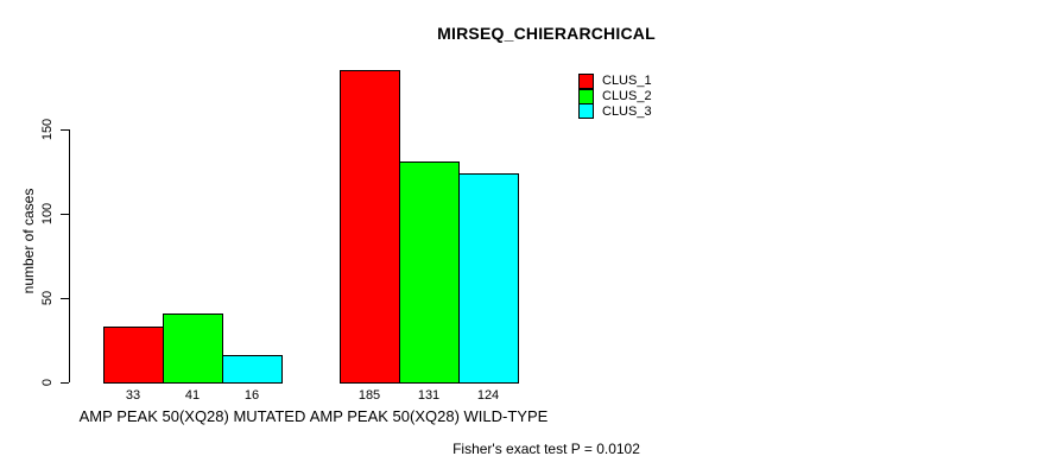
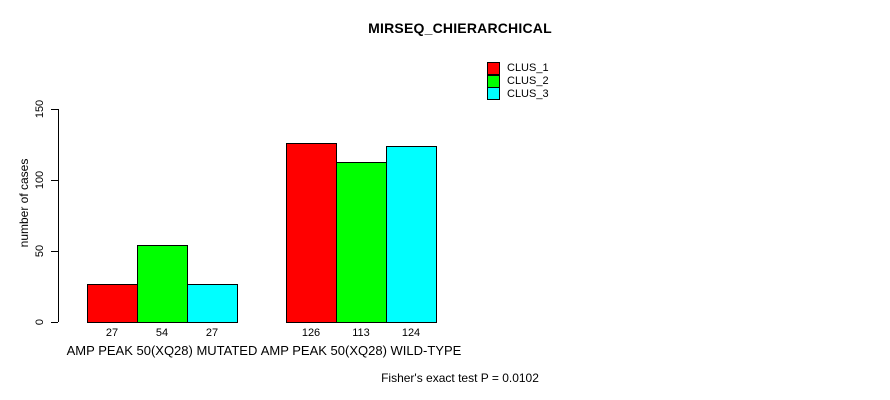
CLUS_1/AMP PEAK 50(XQ28) MUTATED: 33 -> 27
CLUS_2/AMP PEAK 50(XQ28) MUTATED: 41 -> 54
CLUS_3/AMP PEAK 50(XQ28) MUTATED: 16 -> 27
CLUS_1/AMP PEAK 50(XQ28) WILD-TYPE: 185 -> 126
CLUS_2/AMP PEAK 50(XQ28) WILD-TYPE: 131 -> 113
